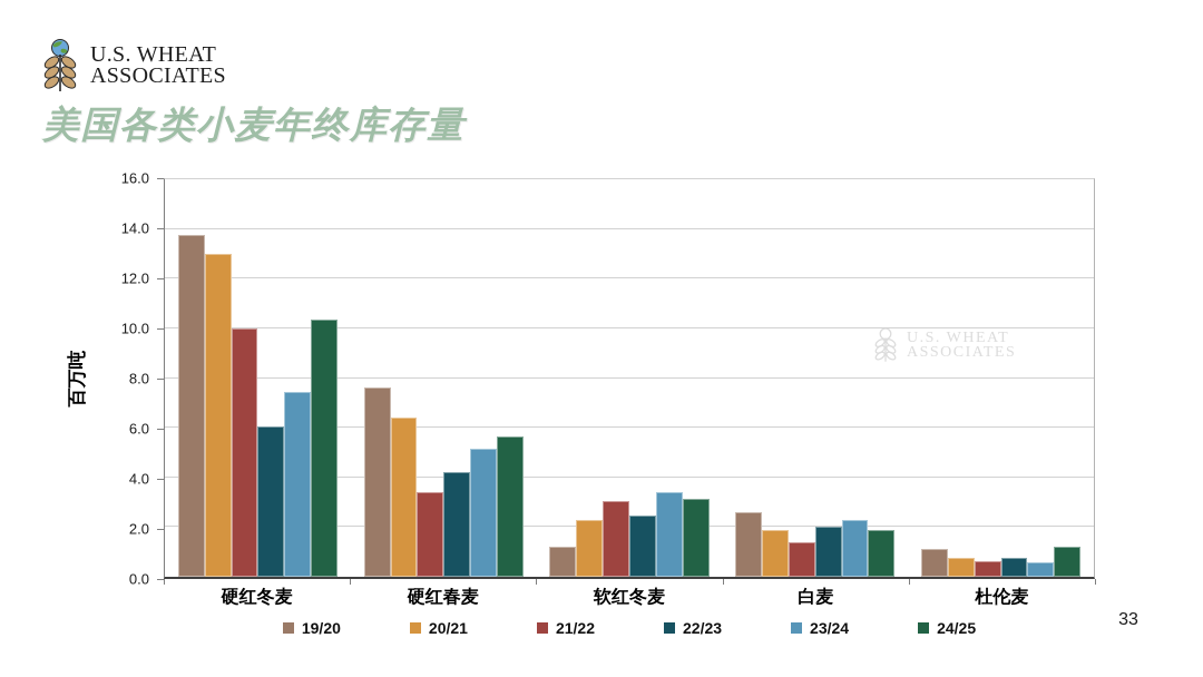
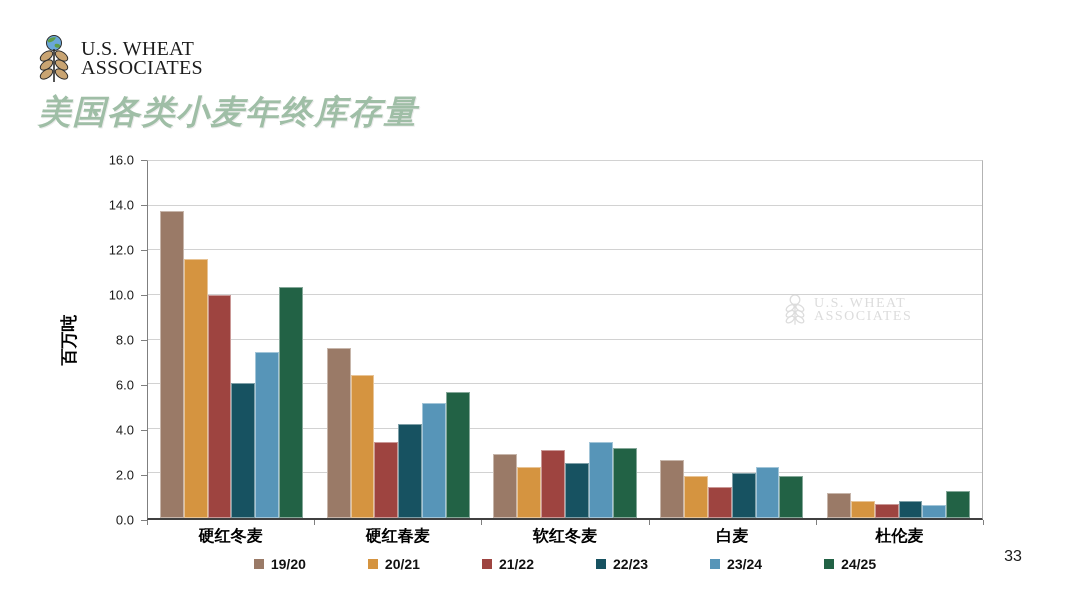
20/21/硬红冬麦: 13.0 -> 11.6
19/20/软红冬麦: 1.2 -> 2.9
